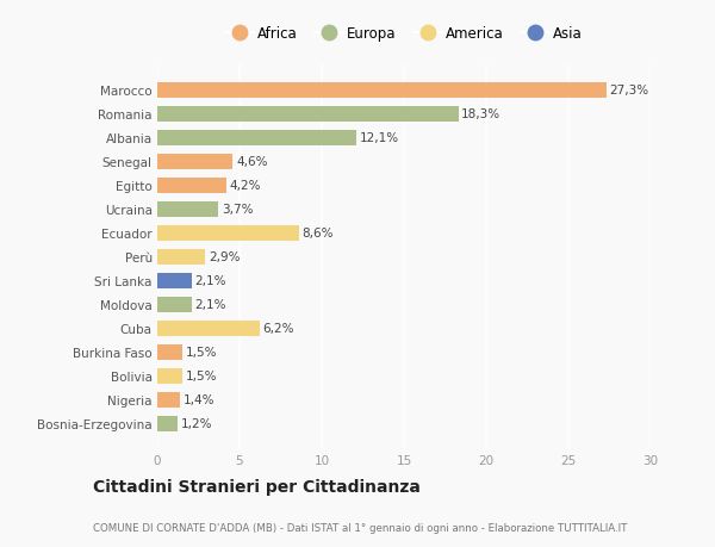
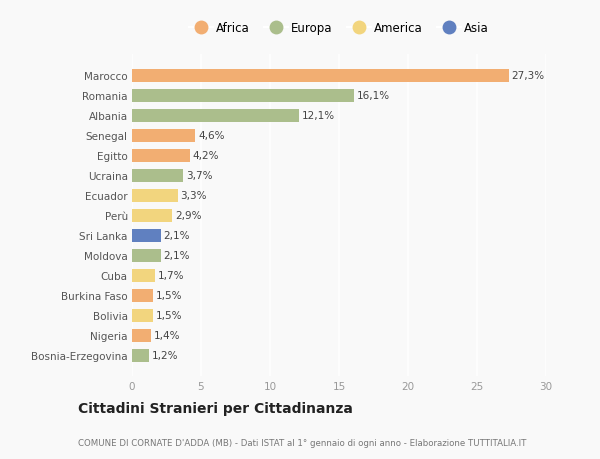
Romania: 18,3% -> 16,1%
Ecuador: 8,6% -> 3,3%
Cuba: 6,2% -> 1,7%
